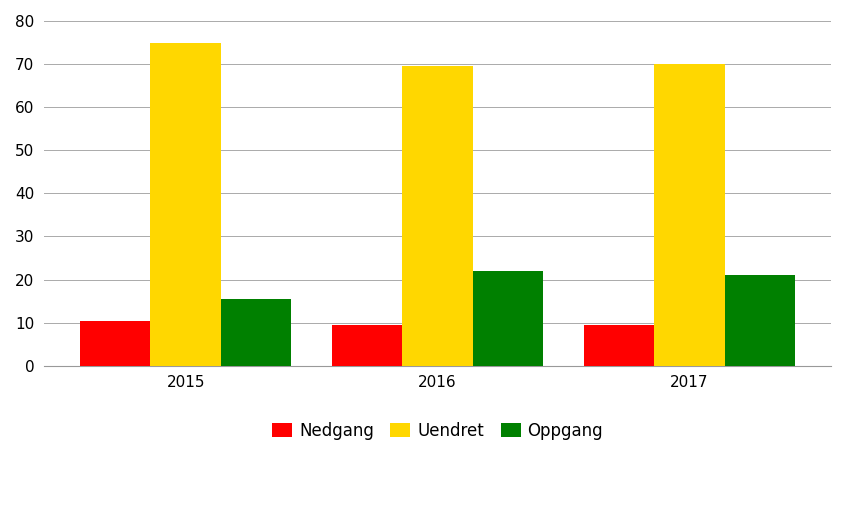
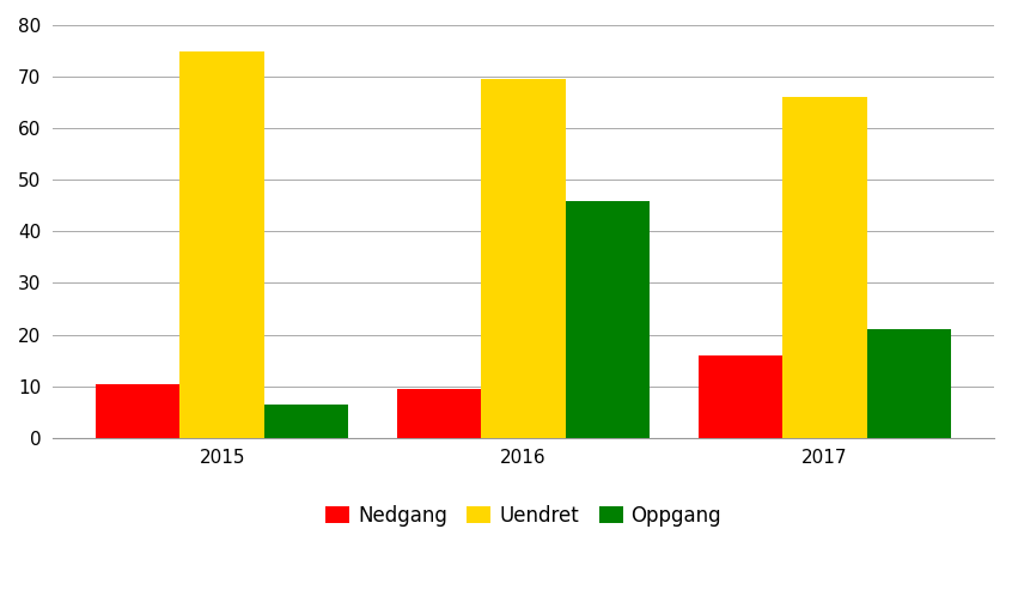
Oppgang/2015: 15.5 -> 6.5
Oppgang/2016: 22.0 -> 46.0
Nedgang/2017: 9.5 -> 16.0
Uendret/2017: 70.0 -> 66.0
